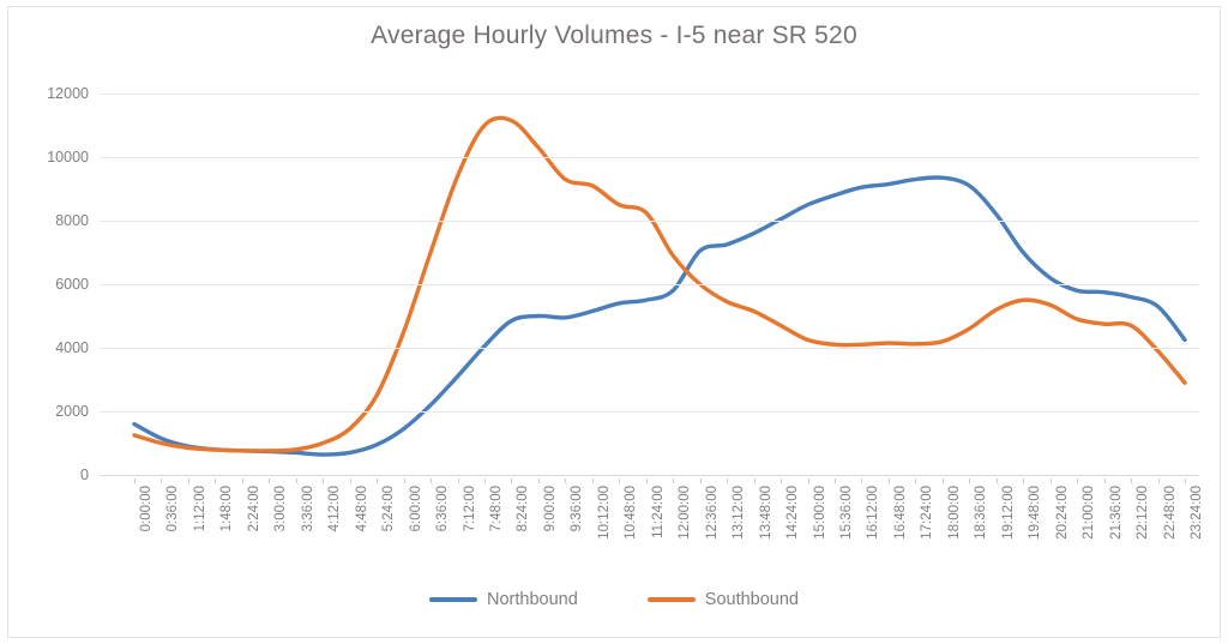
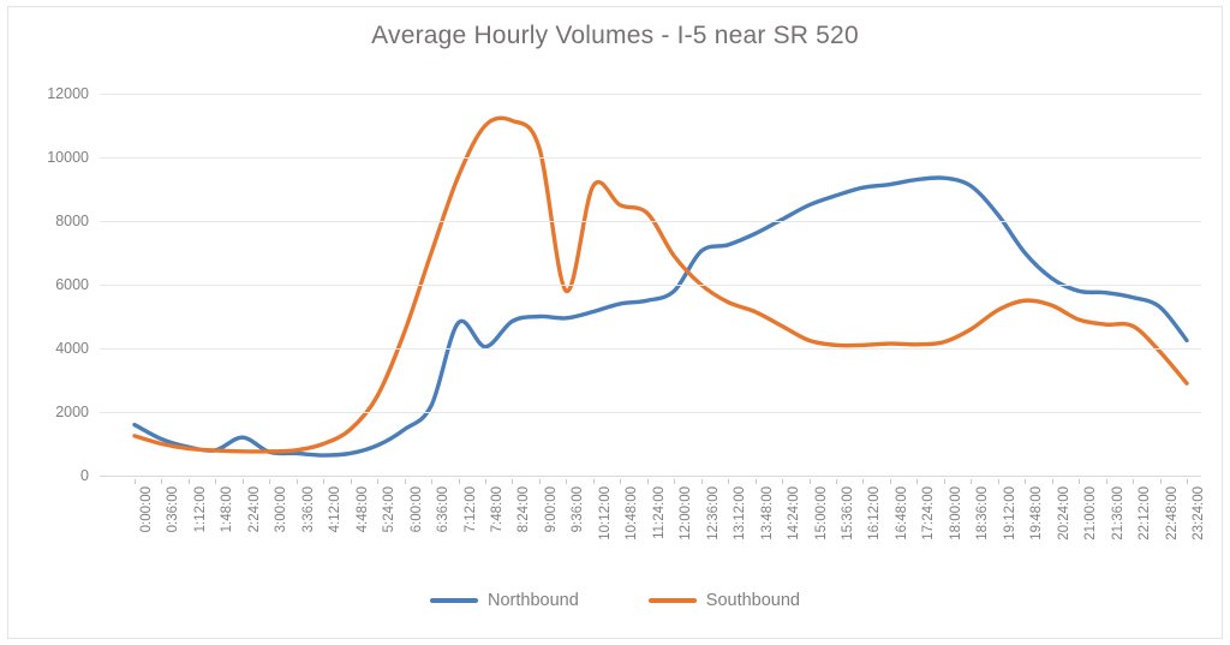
Northbound/2:24:00: 800 -> 1200
Northbound/7:12:00: 3100 -> 4800
Southbound/9:36:00: 9300 -> 5800
